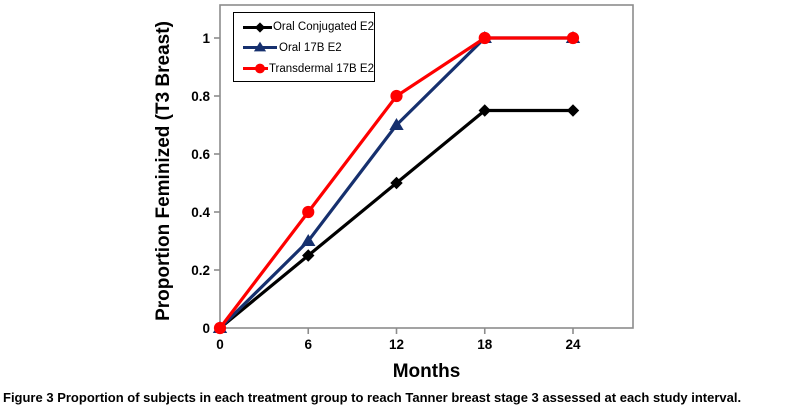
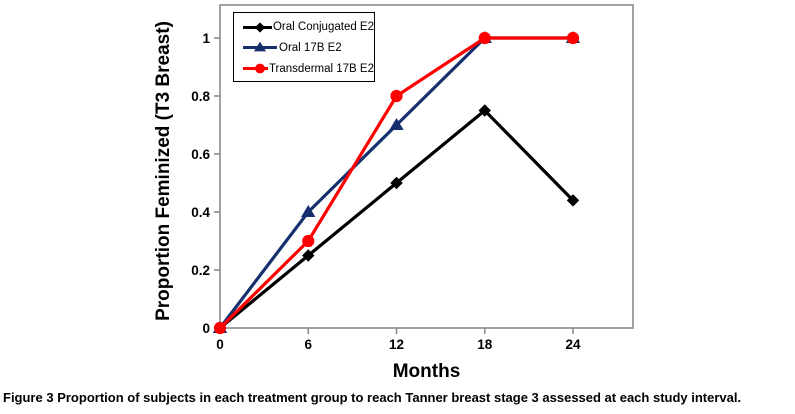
Oral 17B E2/6: 0.3 -> 0.4
Transdermal 17B E2/6: 0.4 -> 0.3
Oral Conjugated E2/24: 0.75 -> 0.44
